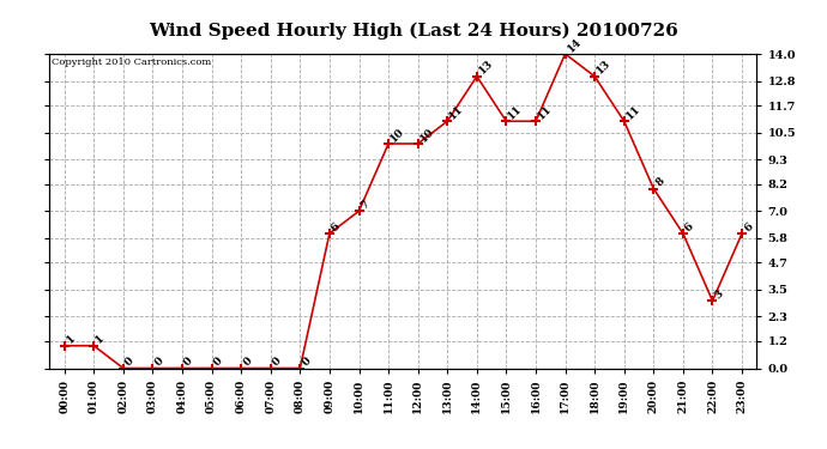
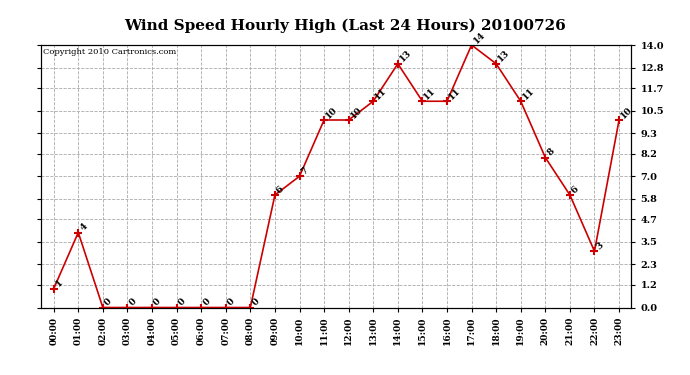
01:00: 1 -> 4
23:00: 6 -> 10
